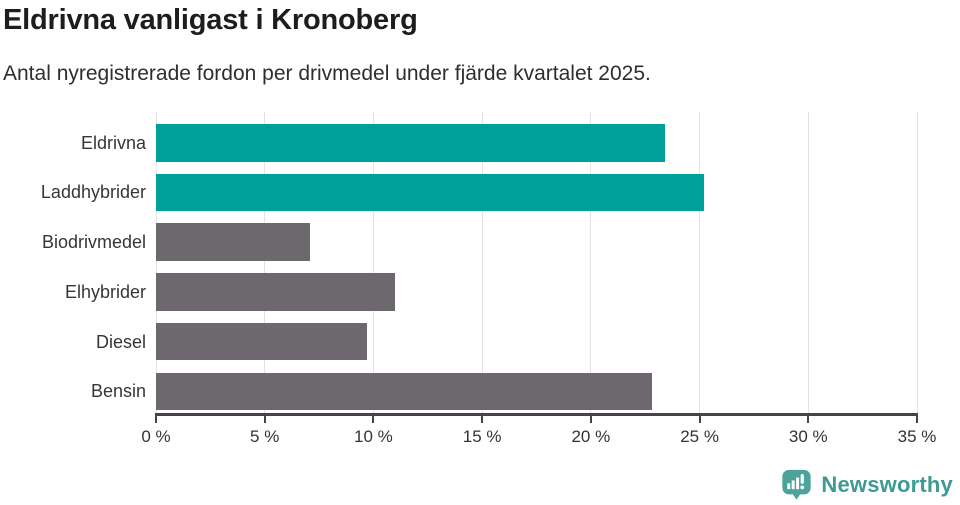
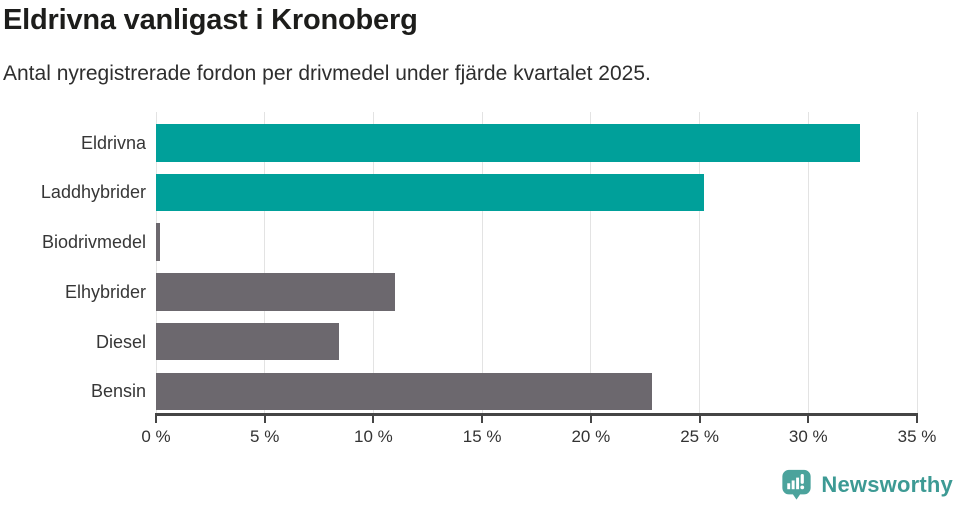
Eldrivna: 23.4% -> 32.4%
Biodrivmedel: 7.1% -> 0.2%
Diesel: 9.7% -> 8.4%
